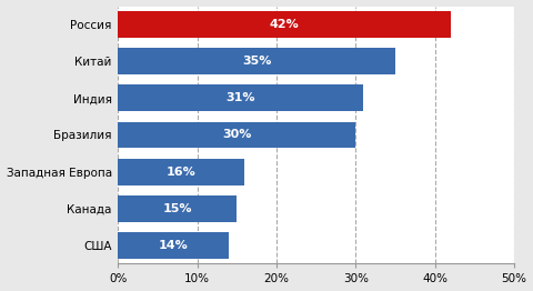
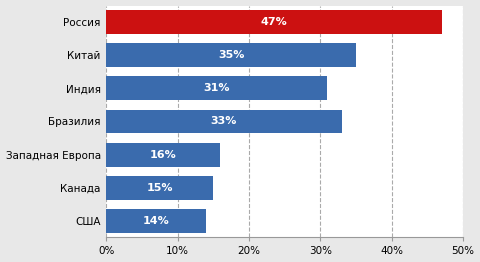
Россия: 42% -> 47%
Бразилия: 30% -> 33%
